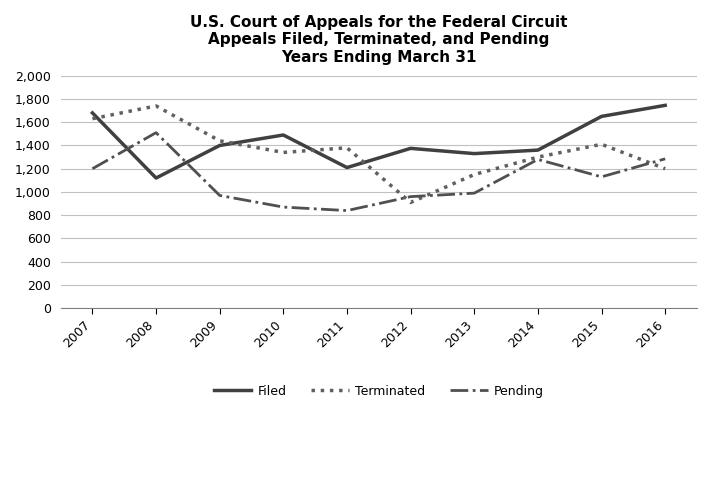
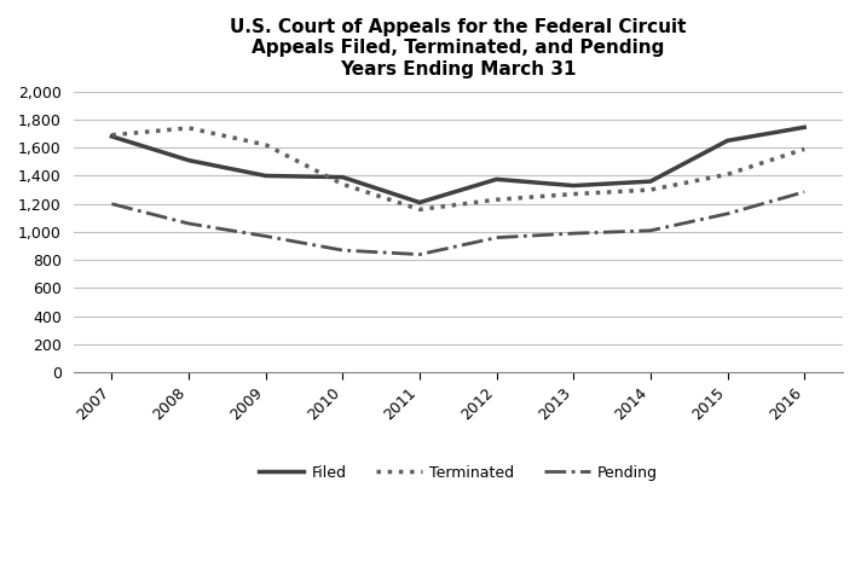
Terminated/2007: 1,630 -> 1,690
Filed/2008: 1,120 -> 1,510
Pending/2008: 1,510 -> 1,060
Terminated/2009: 1,440 -> 1,620
Filed/2010: 1,490 -> 1,390
Terminated/2011: 1,380 -> 1,160
Terminated/2012: 910 -> 1,230
Terminated/2013: 1,150 -> 1,270
Pending/2014: 1,280 -> 1,010
Terminated/2016: 1,200 -> 1,590
